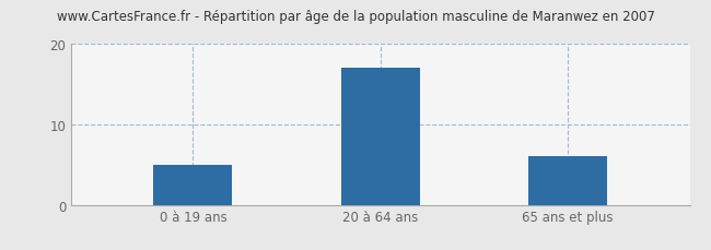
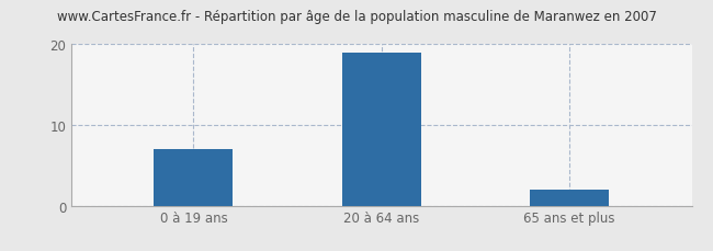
0 à 19 ans: 5 -> 7
20 à 64 ans: 17 -> 19
65 ans et plus: 6 -> 2
